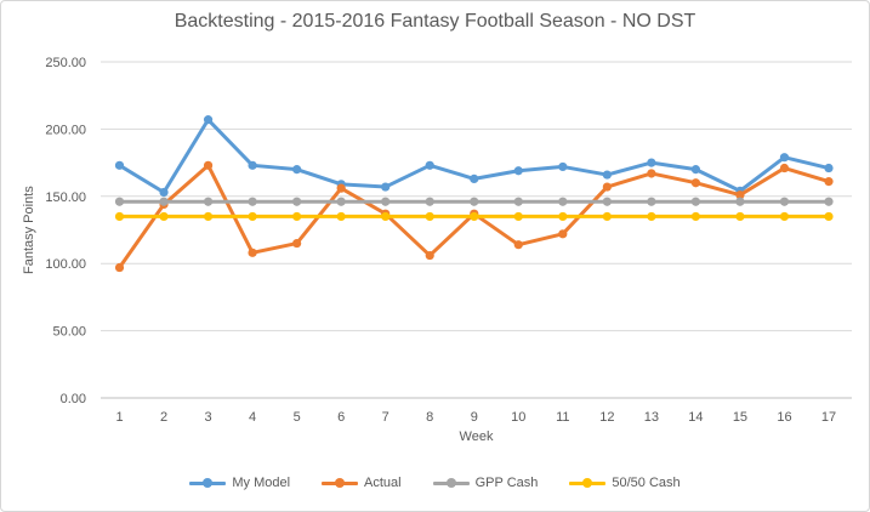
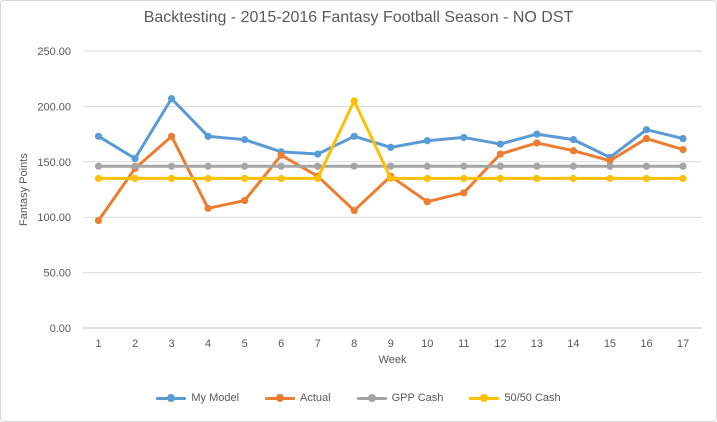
50/50 Cash/8: 135 -> 205
